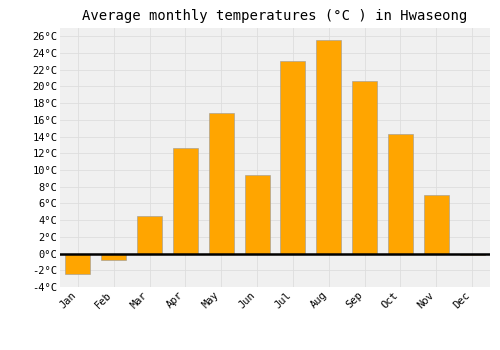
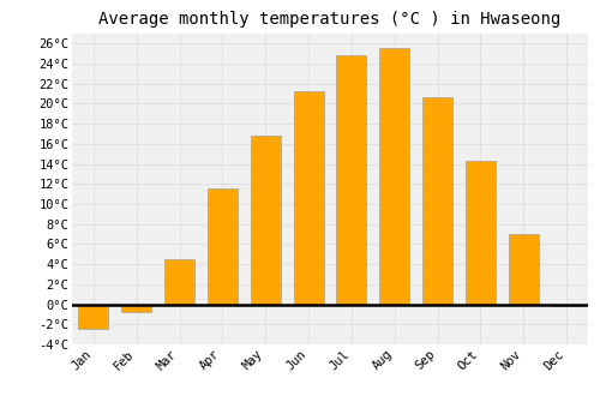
Apr: 12.6°C -> 11.5°C
Jun: 9.4°C -> 21.3°C
Jul: 23.0°C -> 24.9°C
